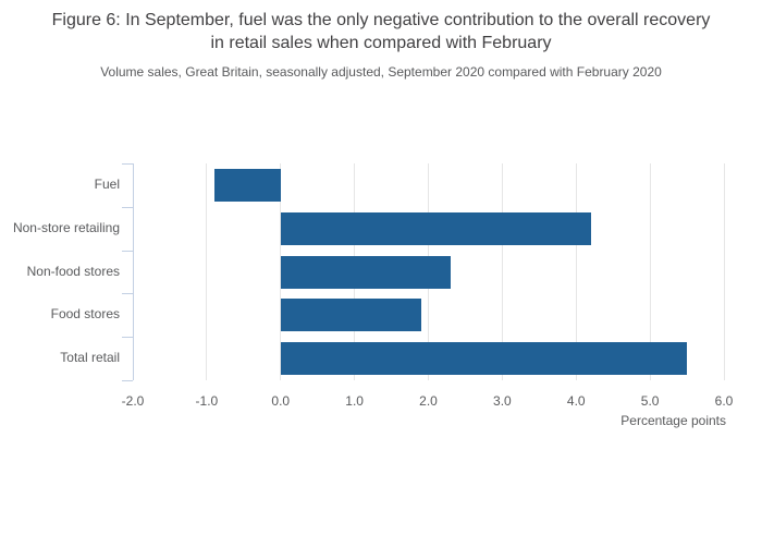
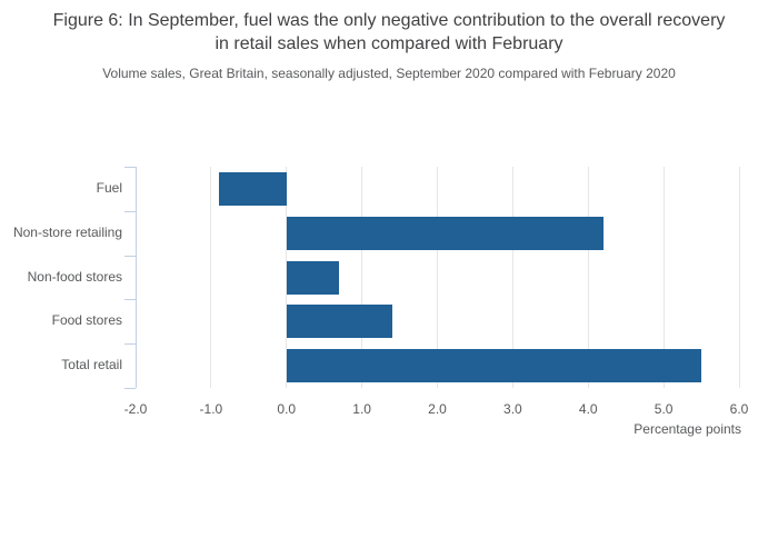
Non-food stores: 2.3 -> 0.7
Food stores: 1.9 -> 1.4
